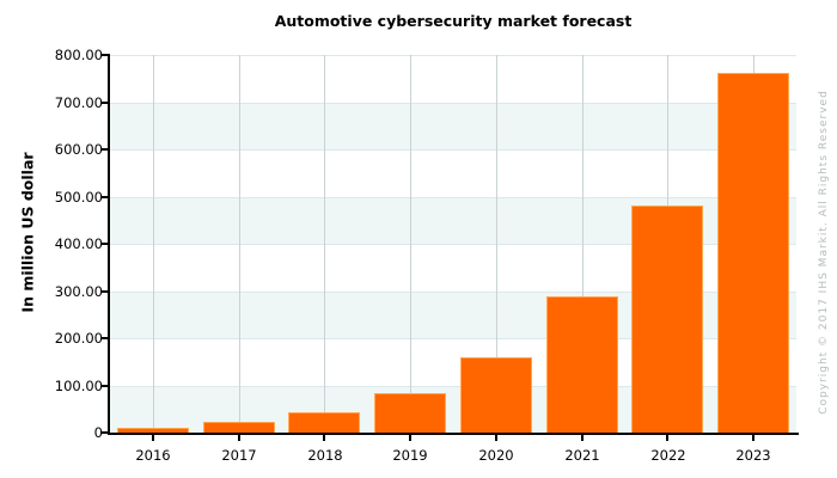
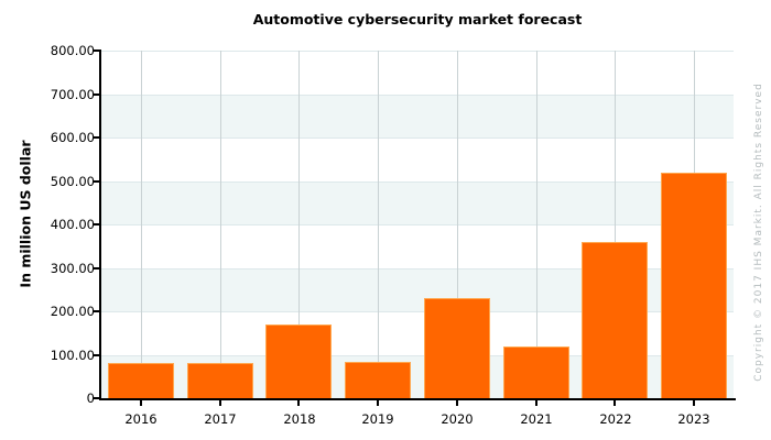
2016: 10 -> 80
2017: 20 -> 80
2018: 40 -> 170
2020: 160 -> 230
2021: 290 -> 120
2022: 480 -> 360
2023: 760 -> 520
